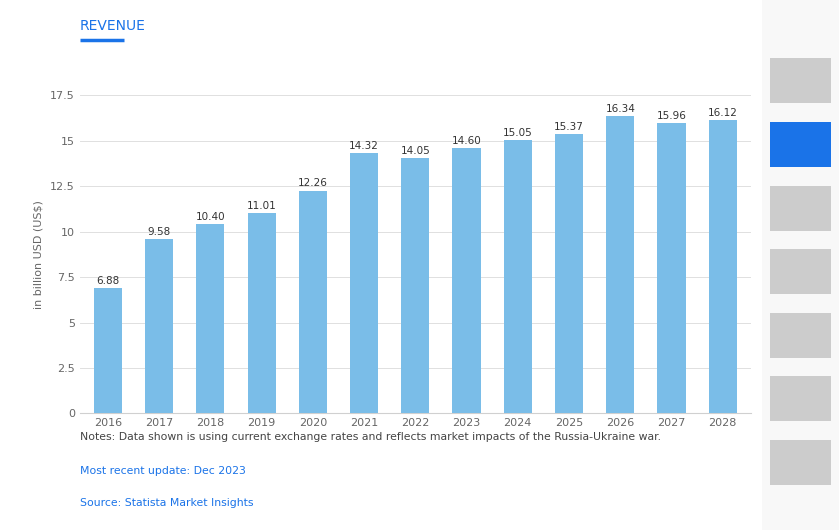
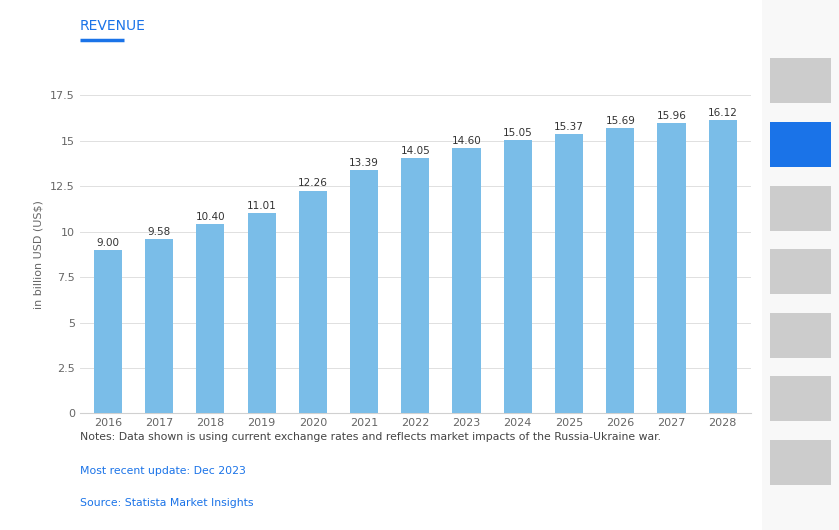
2016: 6.88 -> 9.00
2021: 14.32 -> 13.39
2026: 16.34 -> 15.69
